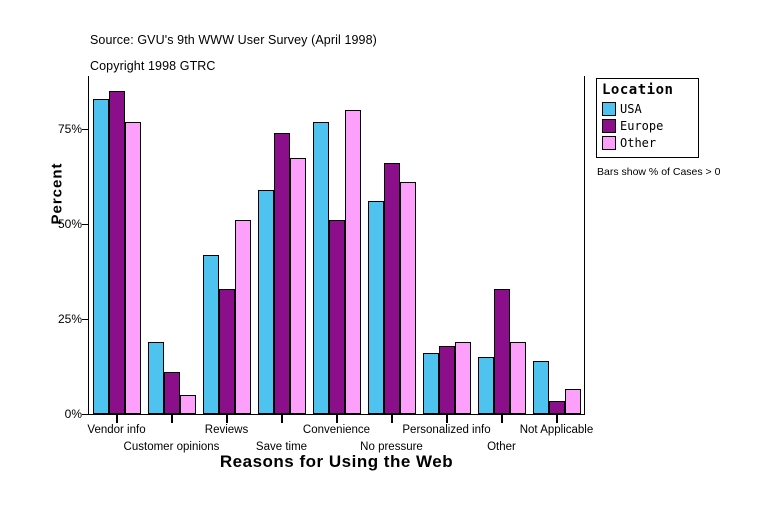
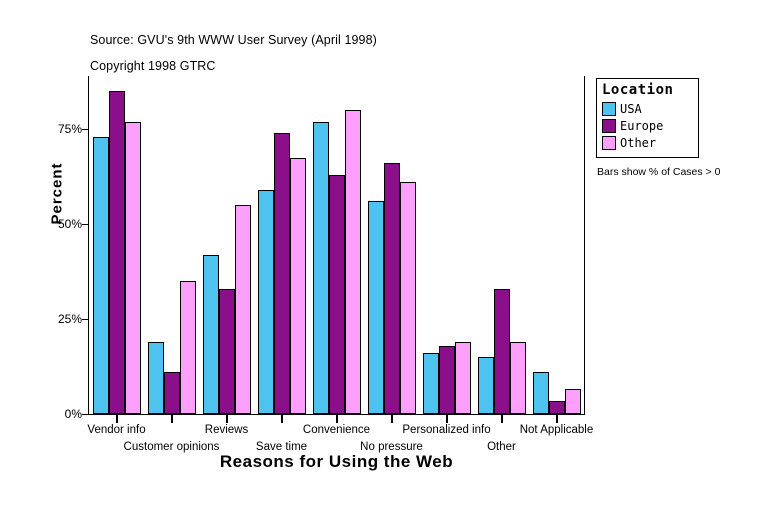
USA/Vendor info: 83% -> 73%
Other/Customer opinions: 5% -> 35%
Other/Reviews: 51% -> 55%
Europe/Convenience: 51% -> 63%
USA/Not Applicable: 14% -> 11%
